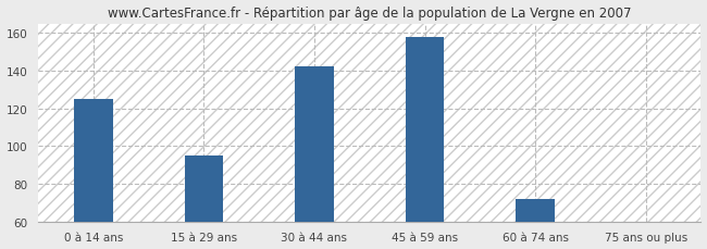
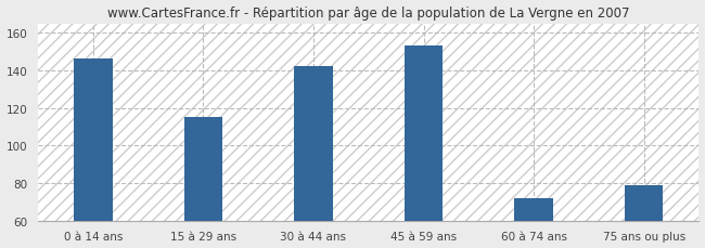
0 à 14 ans: 125 -> 146
15 à 29 ans: 95 -> 115
45 à 59 ans: 158 -> 153
75 ans ou plus: 60 -> 79
